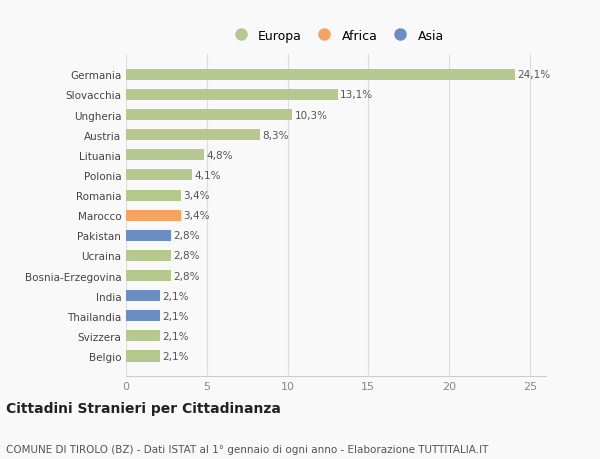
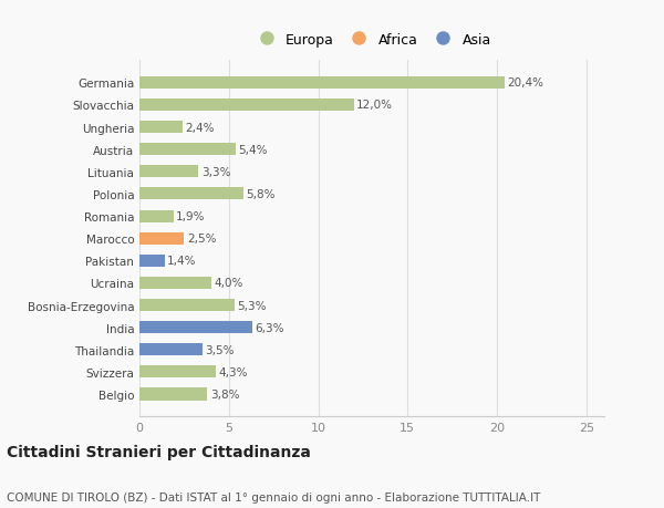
Germania: 24,1% -> 20,4%
Slovacchia: 13,1% -> 12,0%
Ungheria: 10,3% -> 2,4%
Austria: 8,3% -> 5,4%
Lituania: 4,8% -> 3,3%
Polonia: 4,1% -> 5,8%
Romania: 3,4% -> 1,9%
Marocco: 3,4% -> 2,5%
Pakistan: 2,8% -> 1,4%
Ucraina: 2,8% -> 4,0%
Bosnia-Erzegovina: 2,8% -> 5,3%
India: 2,1% -> 6,3%
Thailandia: 2,1% -> 3,5%
Svizzera: 2,1% -> 4,3%
Belgio: 2,1% -> 3,8%
